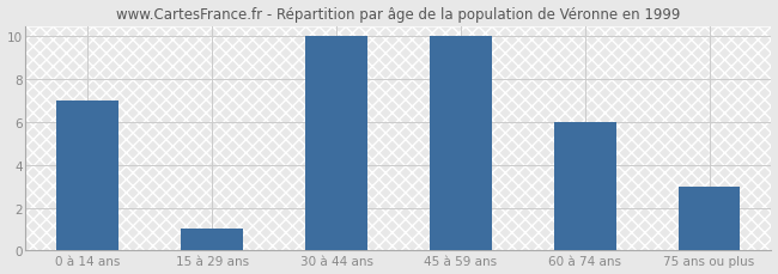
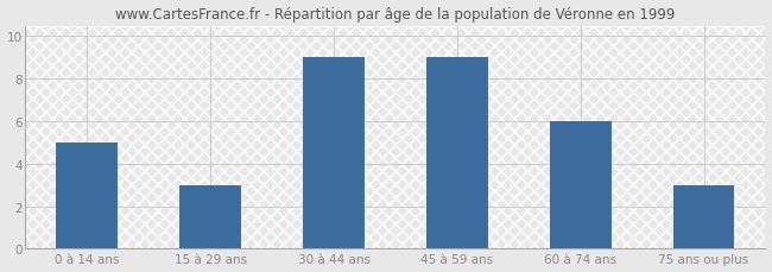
0 à 14 ans: 7 -> 5
15 à 29 ans: 1 -> 3
30 à 44 ans: 10 -> 9
45 à 59 ans: 10 -> 9
